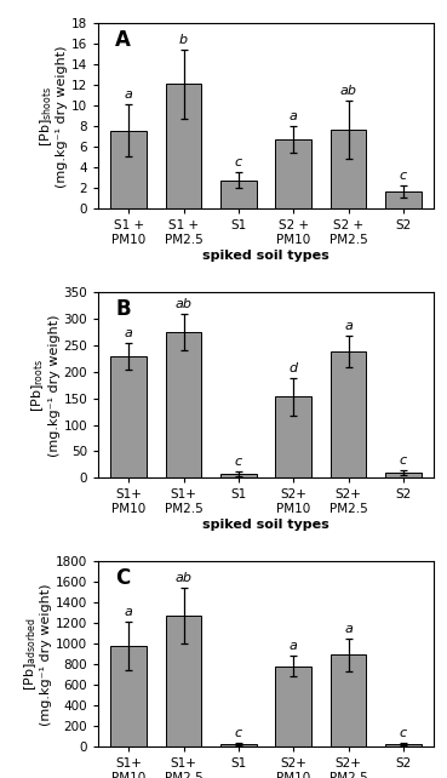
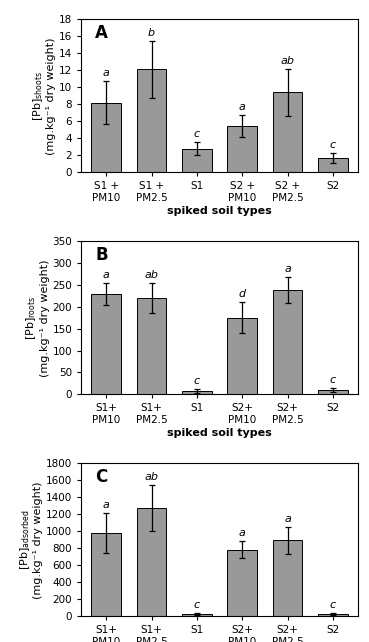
S1 + PM10: 7.6 -> 8.2
S2 + PM10: 6.7 -> 5.4
S2 + PM2.5: 7.7 -> 9.4
S1+ PM2.5: 275 -> 220
S2+ PM10: 153 -> 175
